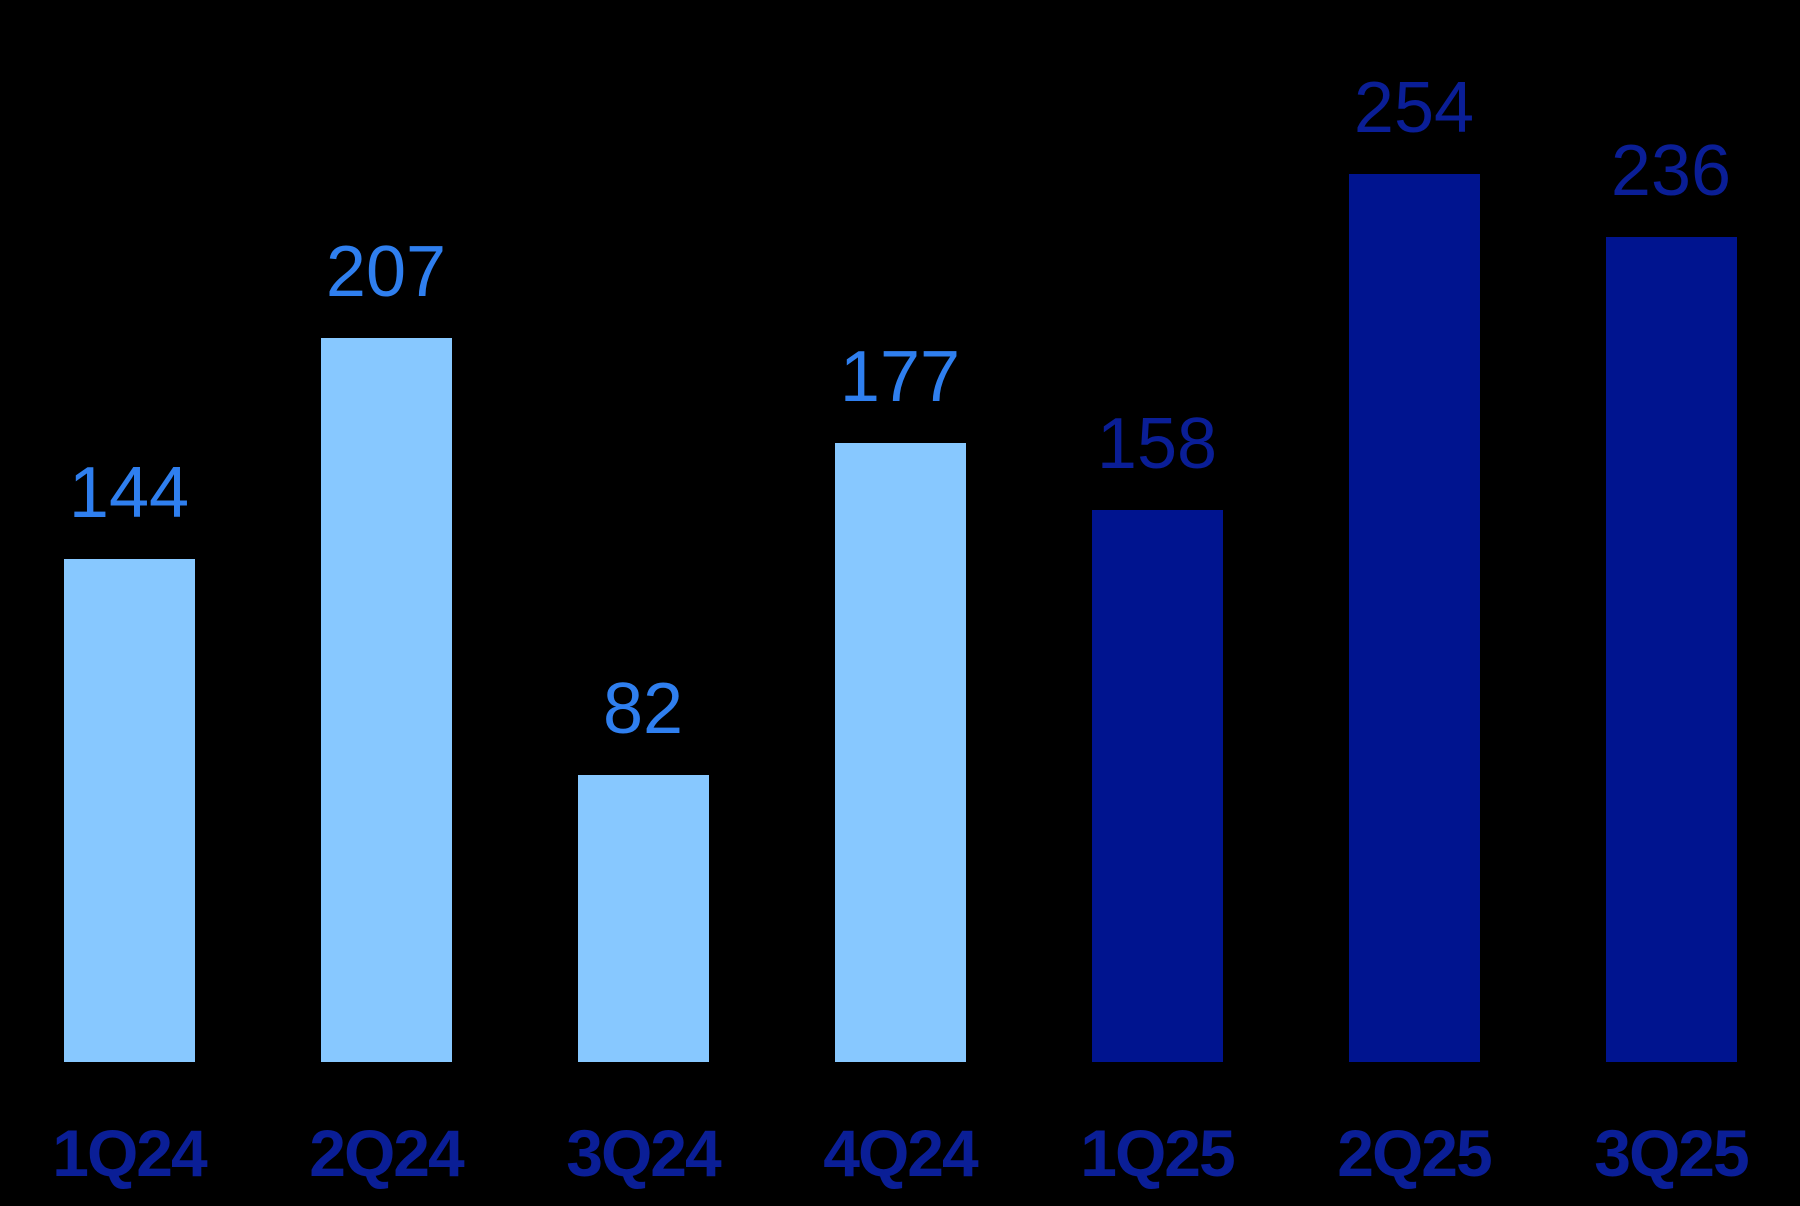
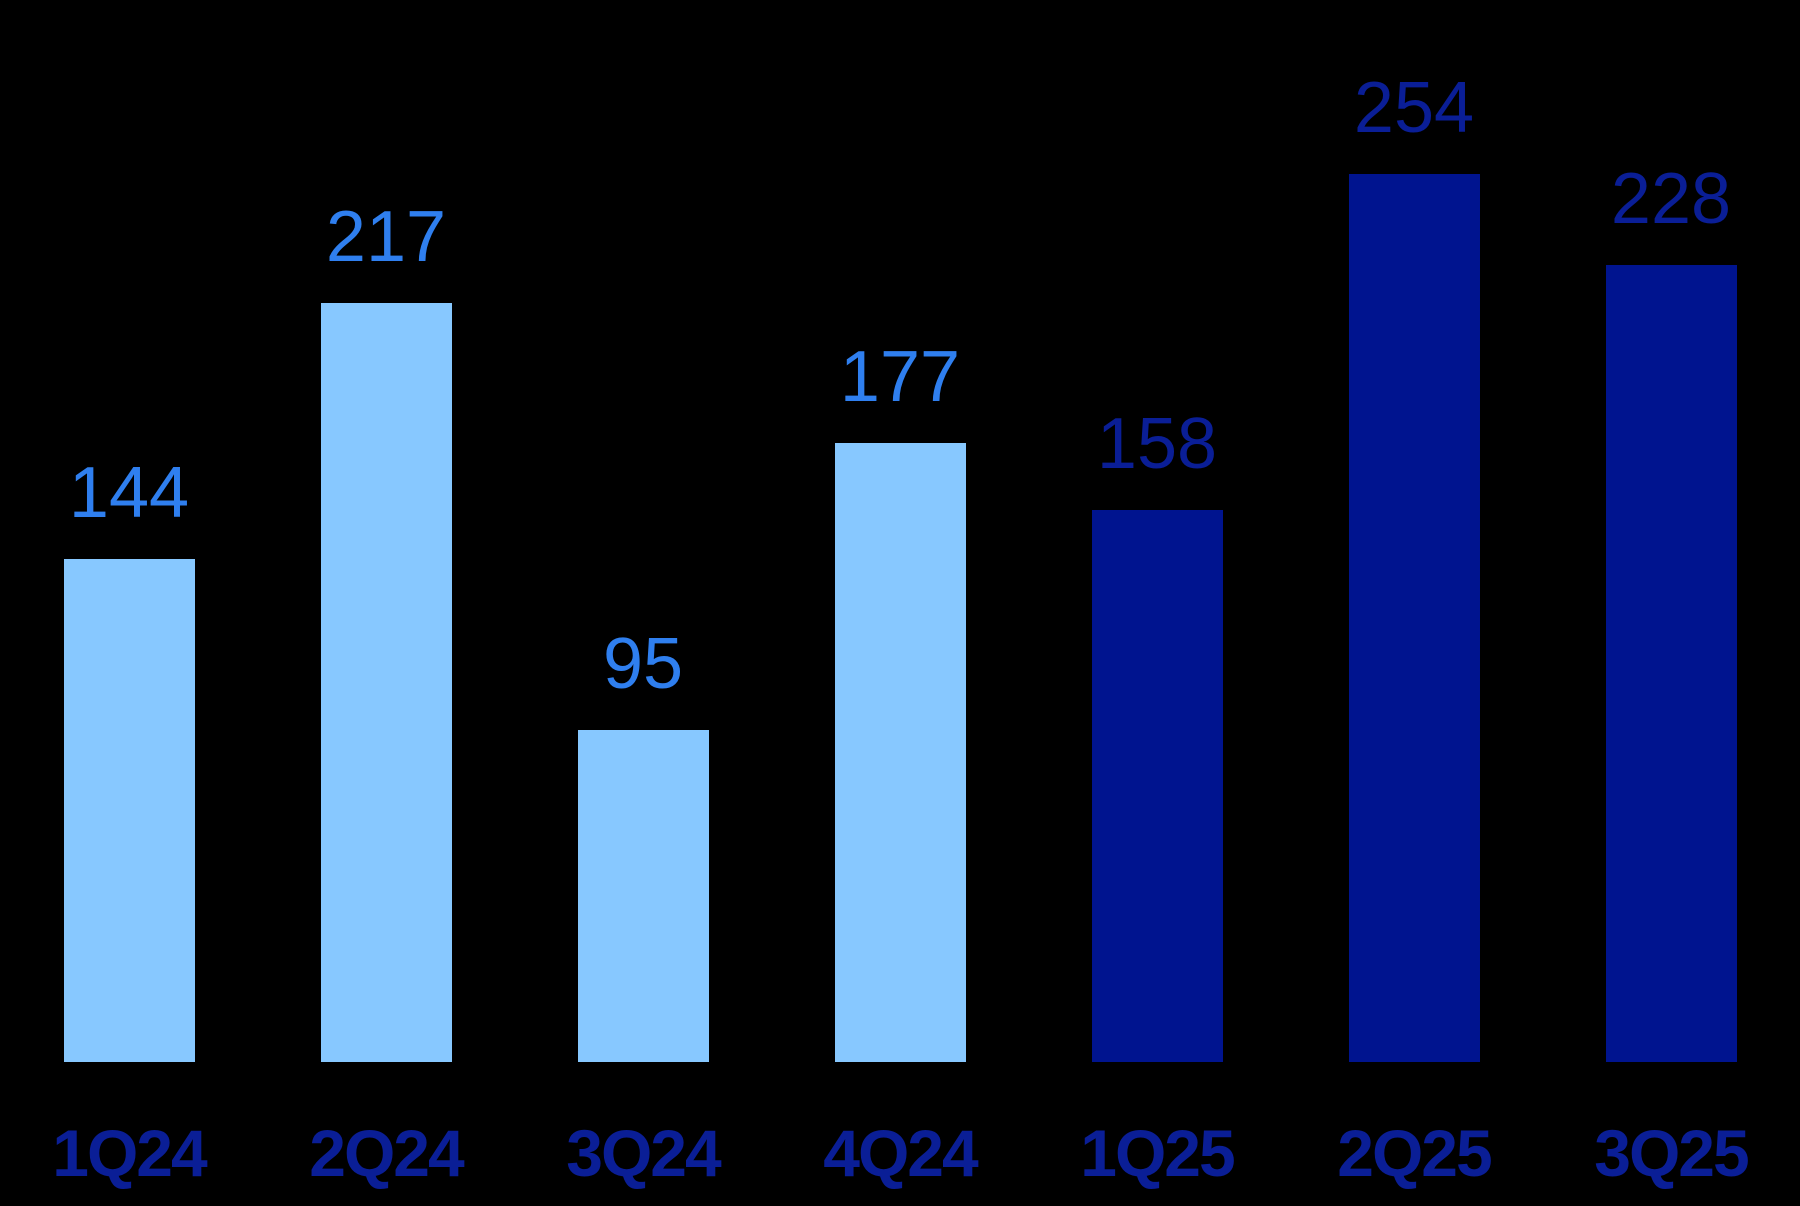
2Q24: 207 -> 217
3Q24: 82 -> 95
3Q25: 236 -> 228
